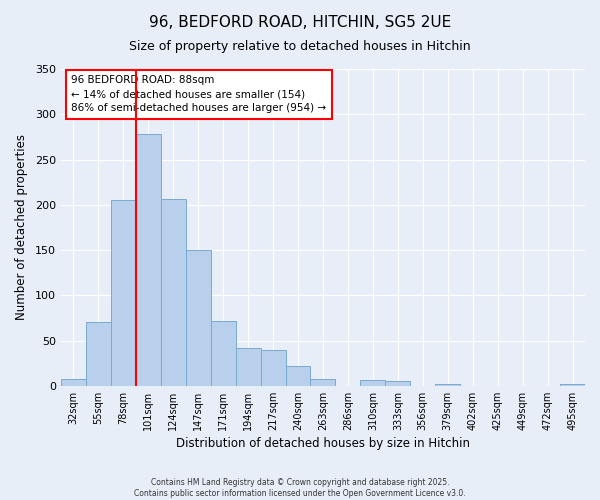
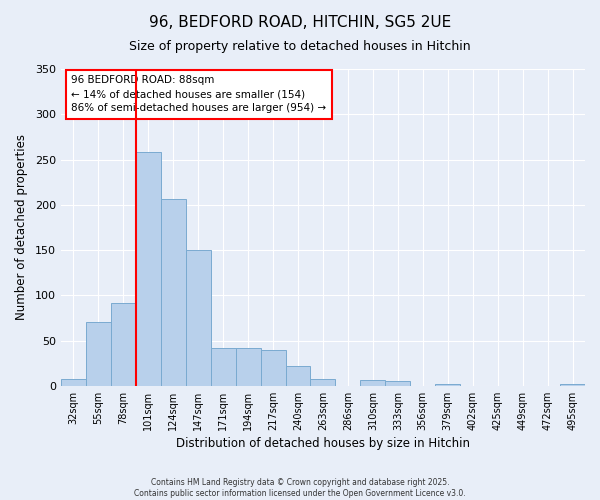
78sqm: 205 -> 92
101sqm: 278 -> 258
171sqm: 72 -> 42
